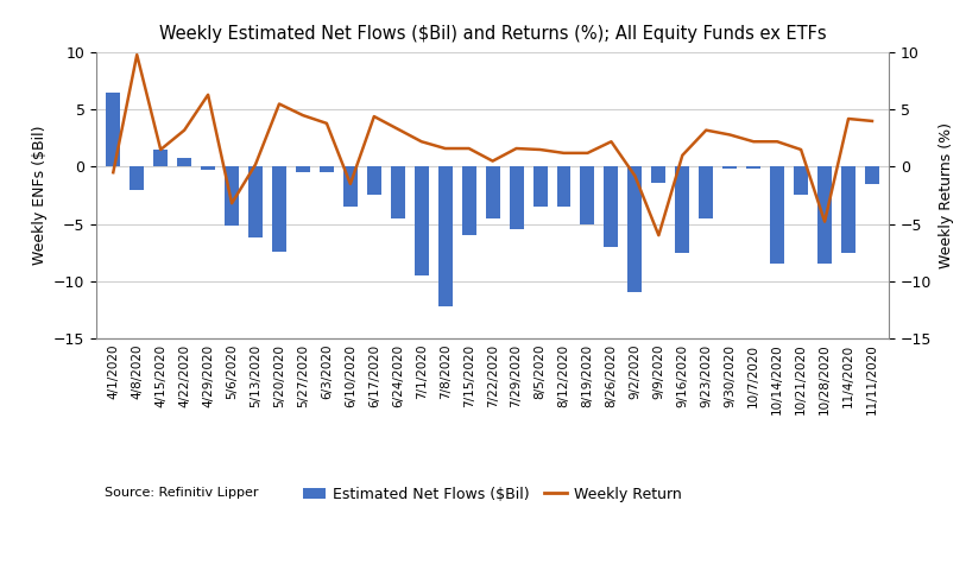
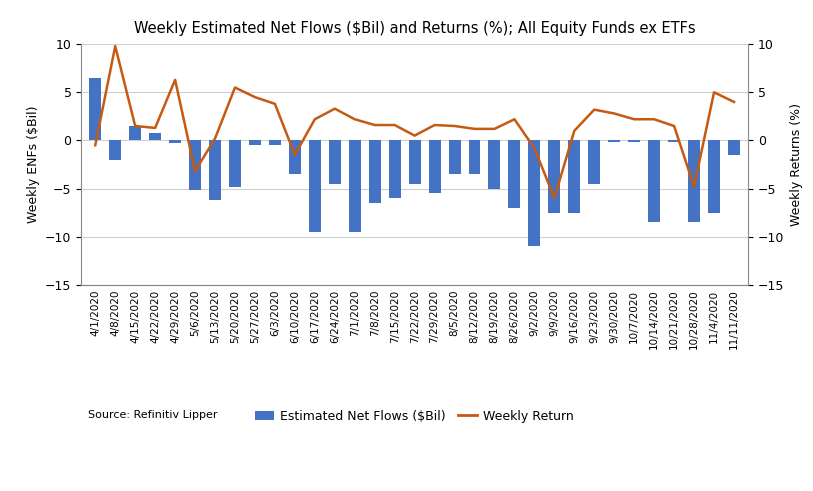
Weekly Return/4/22/2020: 3.2 -> 1.3
Estimated Net Flows ($Bil)/5/20/2020: -7.4 -> -4.8
Estimated Net Flows ($Bil)/6/17/2020: -2.4 -> -9.5
Weekly Return/6/17/2020: 4.4 -> 2.2
Estimated Net Flows ($Bil)/7/8/2020: -12.2 -> -6.5
Estimated Net Flows ($Bil)/9/9/2020: -1.4 -> -7.5
Estimated Net Flows ($Bil)/10/21/2020: -2.4 -> -0.2
Weekly Return/11/4/2020: 4.2 -> 5.0
